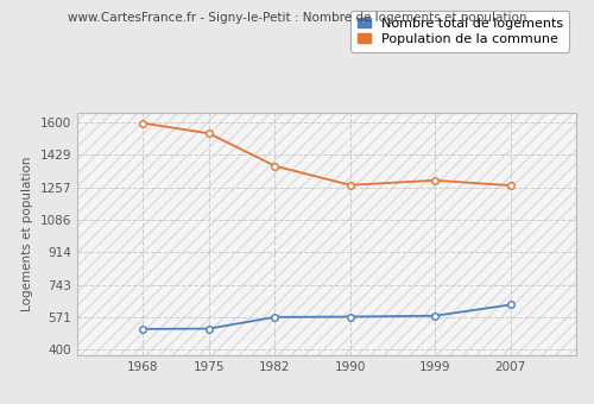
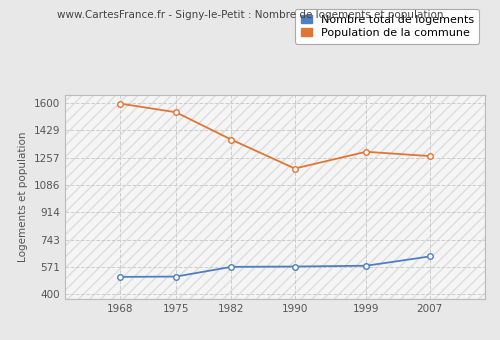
Population de la commune/1990: 1270 -> 1190
